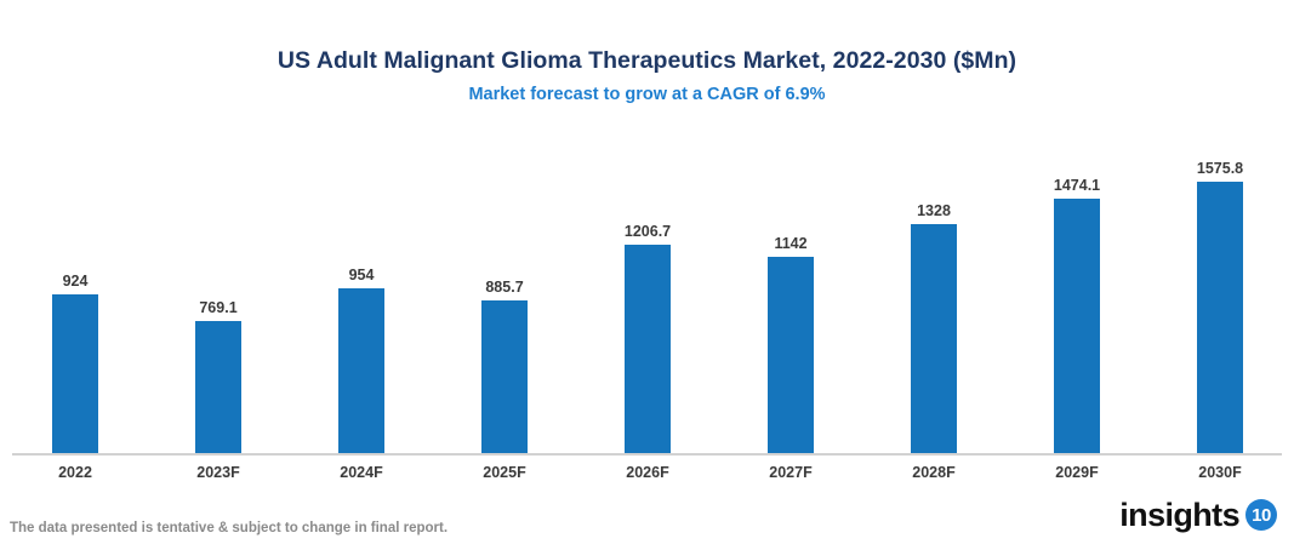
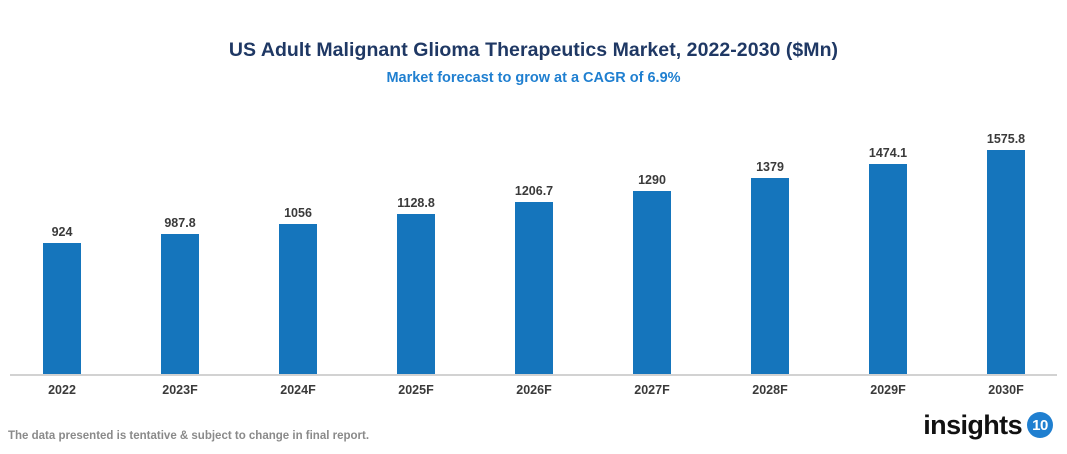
2023F: 769.1 -> 987.8
2024F: 954 -> 1056
2025F: 885.7 -> 1128.8
2027F: 1142 -> 1290
2028F: 1328 -> 1379
